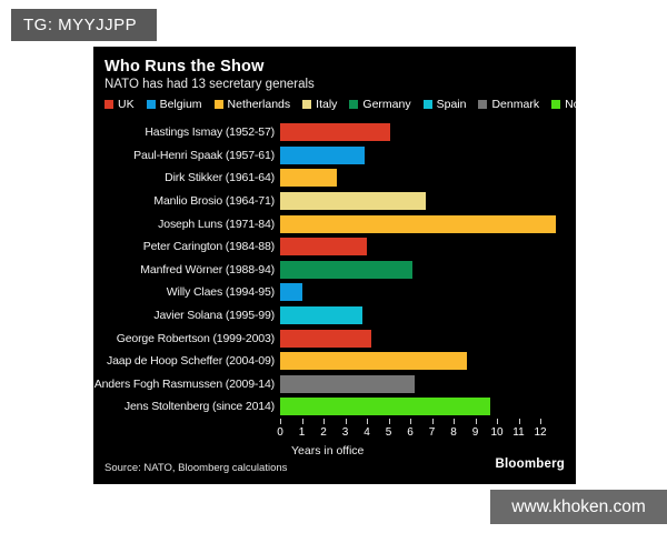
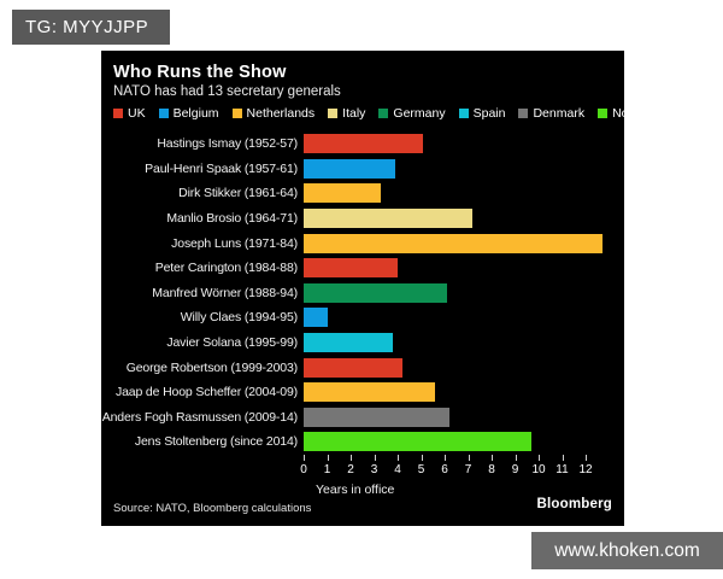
Dirk Stikker (1961-64): 2.6 -> 3.3
Manlio Brosio (1964-71): 6.7 -> 7.2
Jaap de Hoop Scheffer (2004-09): 8.6 -> 5.6
